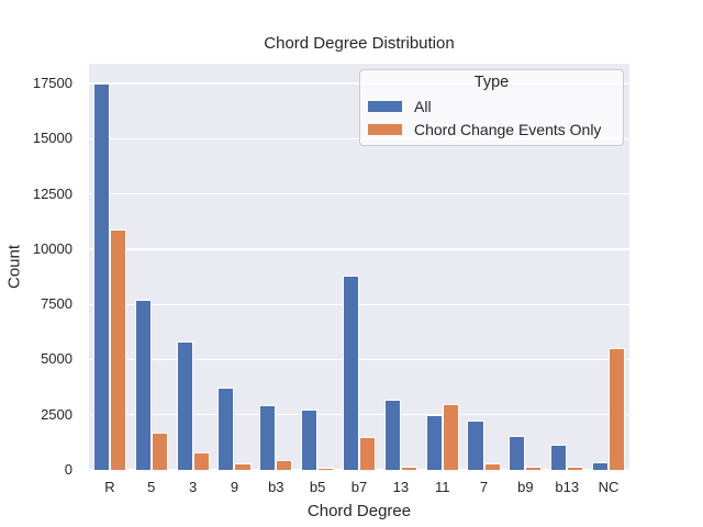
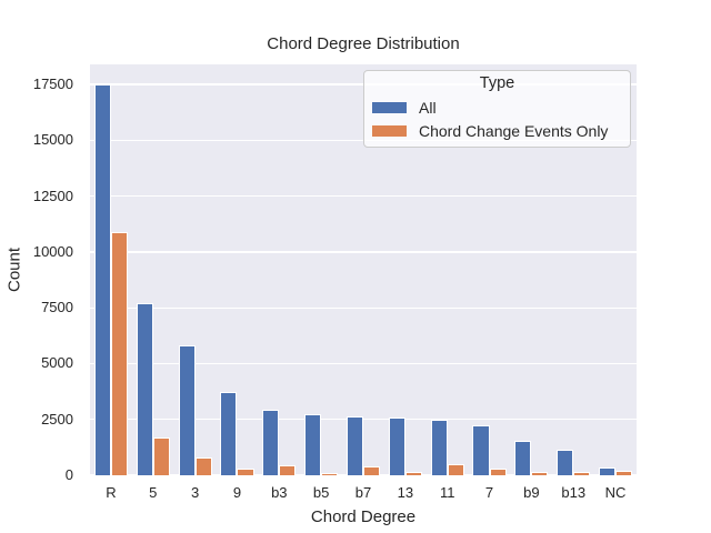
All/b7: 8800 -> 2600
Chord Change Events Only/b7: 1500 -> 400
All/13: 3200 -> 2600
Chord Change Events Only/11: 3000 -> 500
Chord Change Events Only/NC: 5500 -> 200
